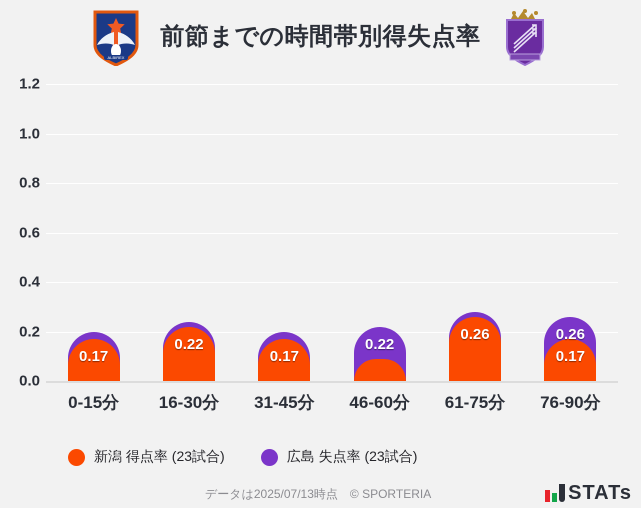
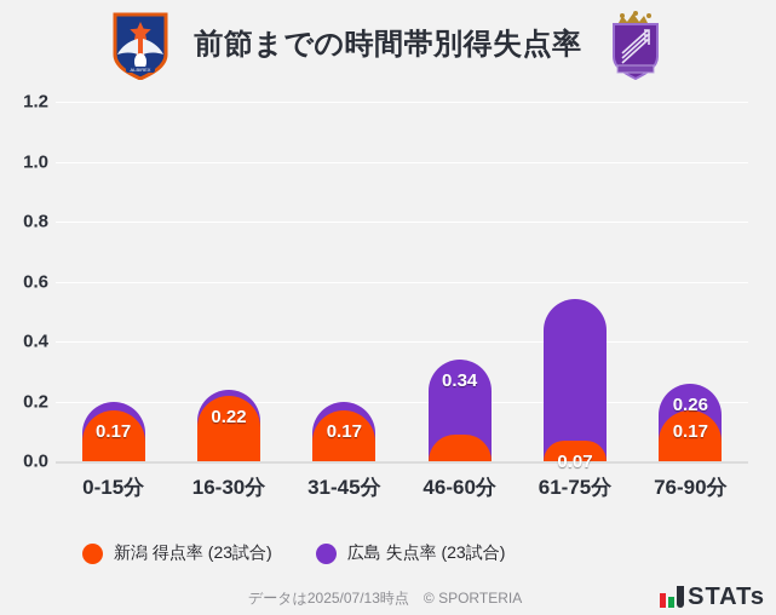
広島 失点率 (23試合)/46-60分: 0.22 -> 0.34
広島 失点率 (23試合)/61-75分: 0.28 -> 0.54
新潟 得点率 (23試合)/61-75分: 0.26 -> 0.07
